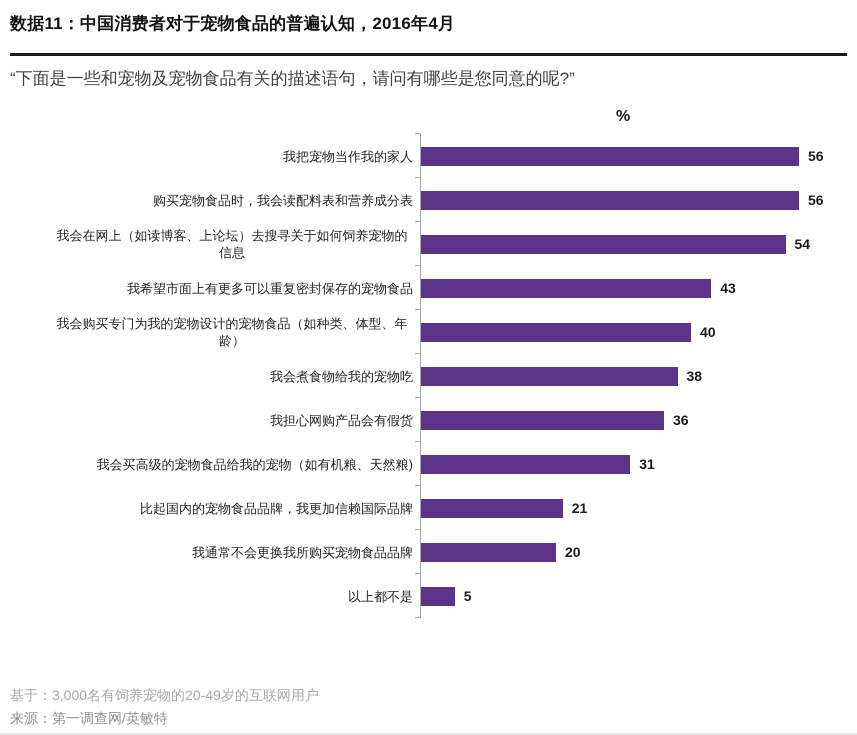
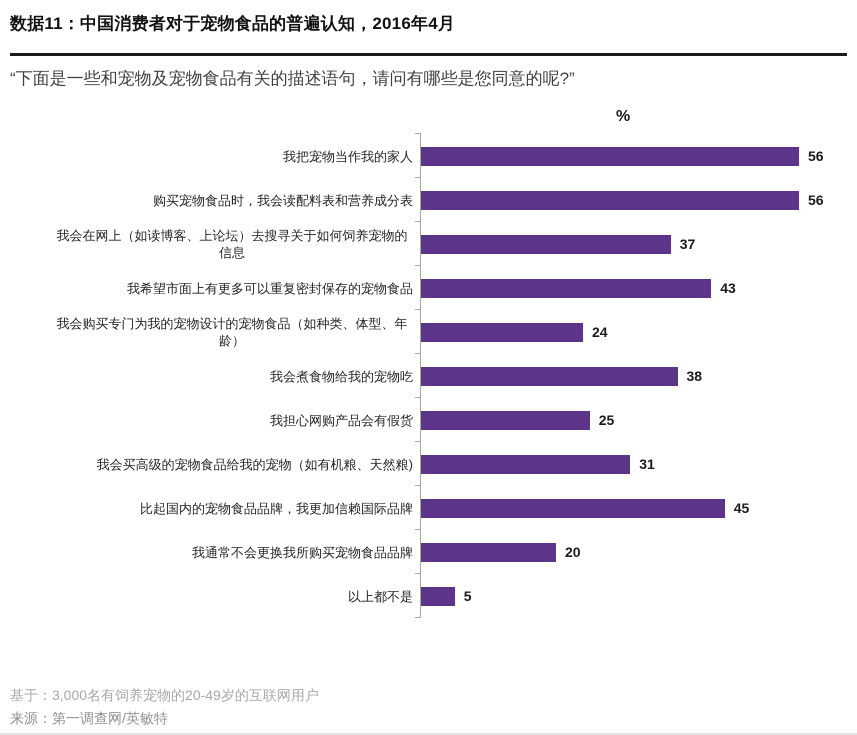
我会在网上（如读博客、上论坛）去搜寻关于如何饲养宠物的信息: 54 -> 37
我会购买专门为我的宠物设计的宠物食品（如种类、体型、年龄）: 40 -> 24
我担心网购产品会有假货: 36 -> 25
比起国内的宠物食品品牌，我更加信赖国际品牌: 21 -> 45
